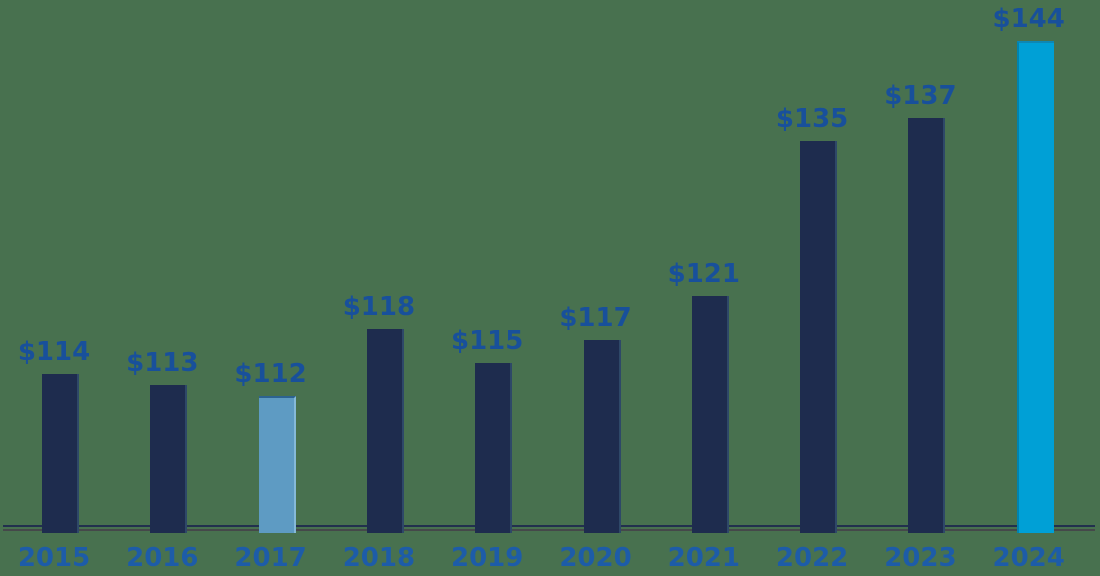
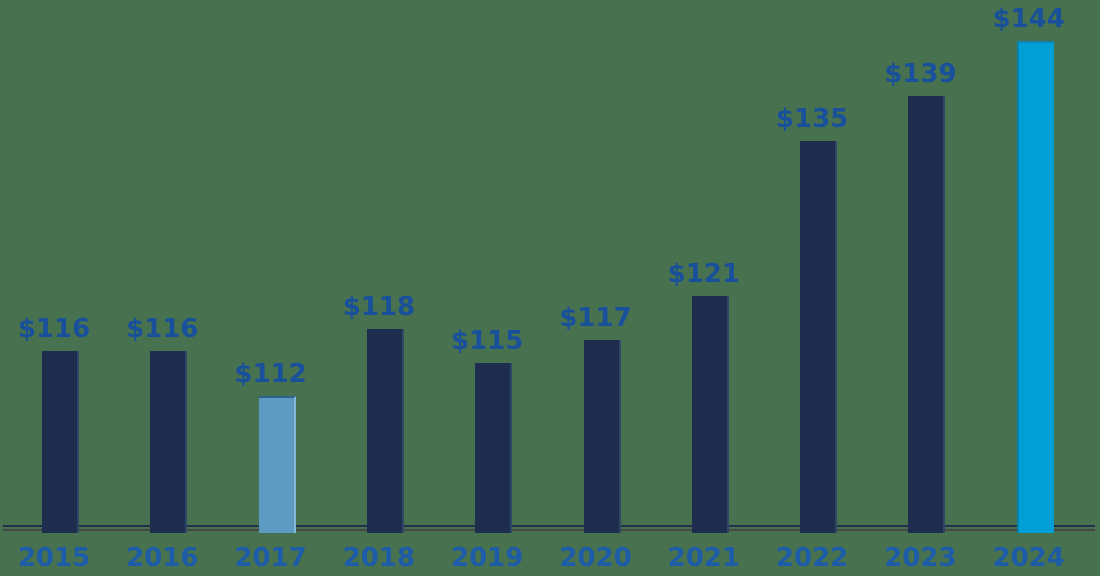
2015: $114 -> $116
2016: $113 -> $116
2023: $137 -> $139
